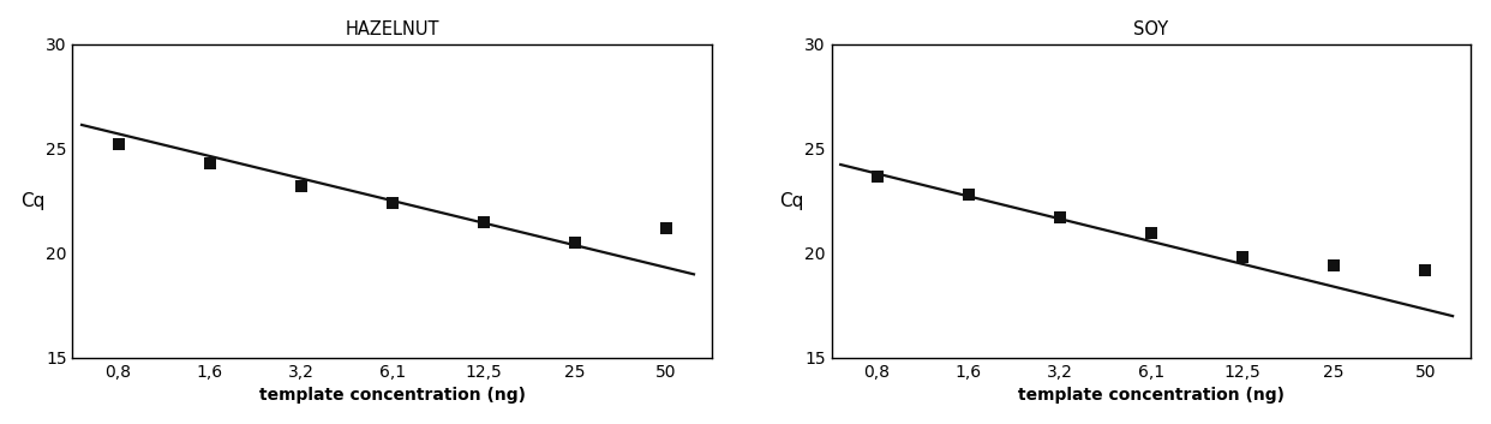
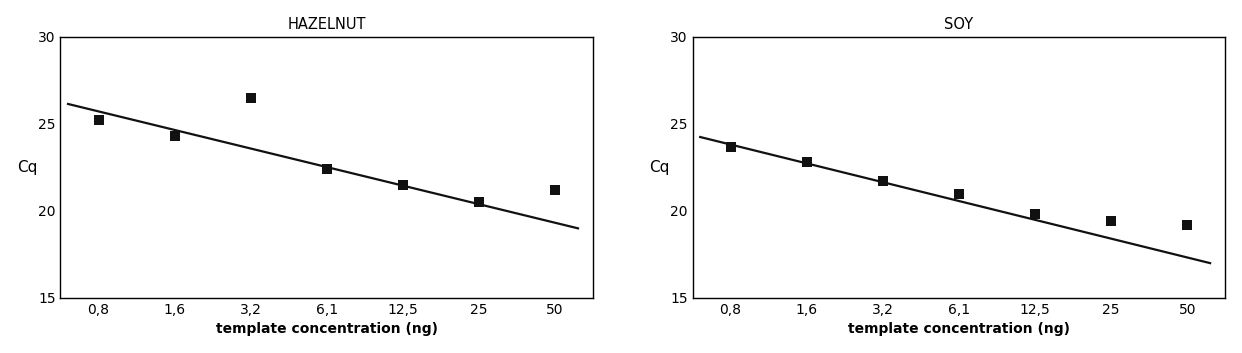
HAZELNUT/3,2: 23.2 -> 26.5
